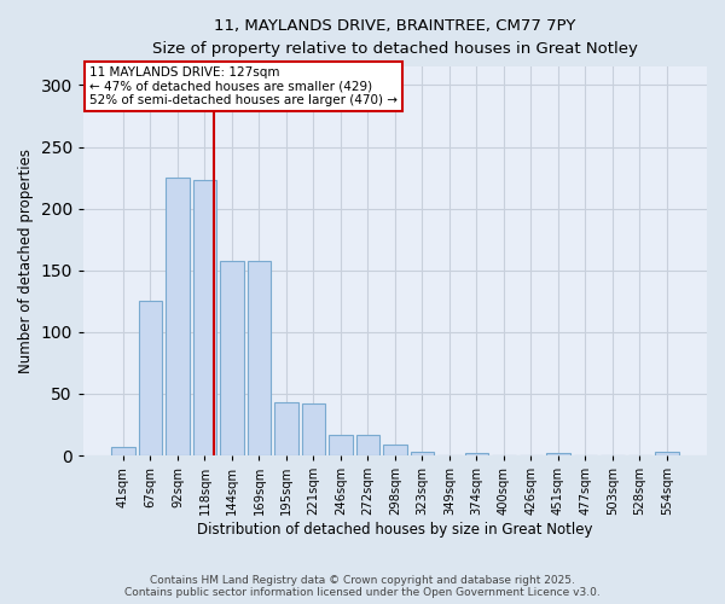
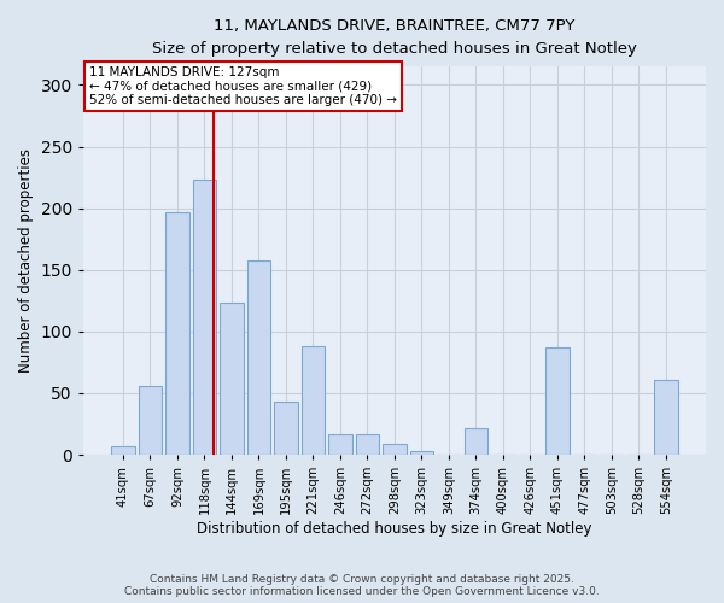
67sqm: 125 -> 56
92sqm: 225 -> 197
144sqm: 158 -> 123
221sqm: 42 -> 88
374sqm: 2 -> 22
451sqm: 2 -> 87
554sqm: 3 -> 61
